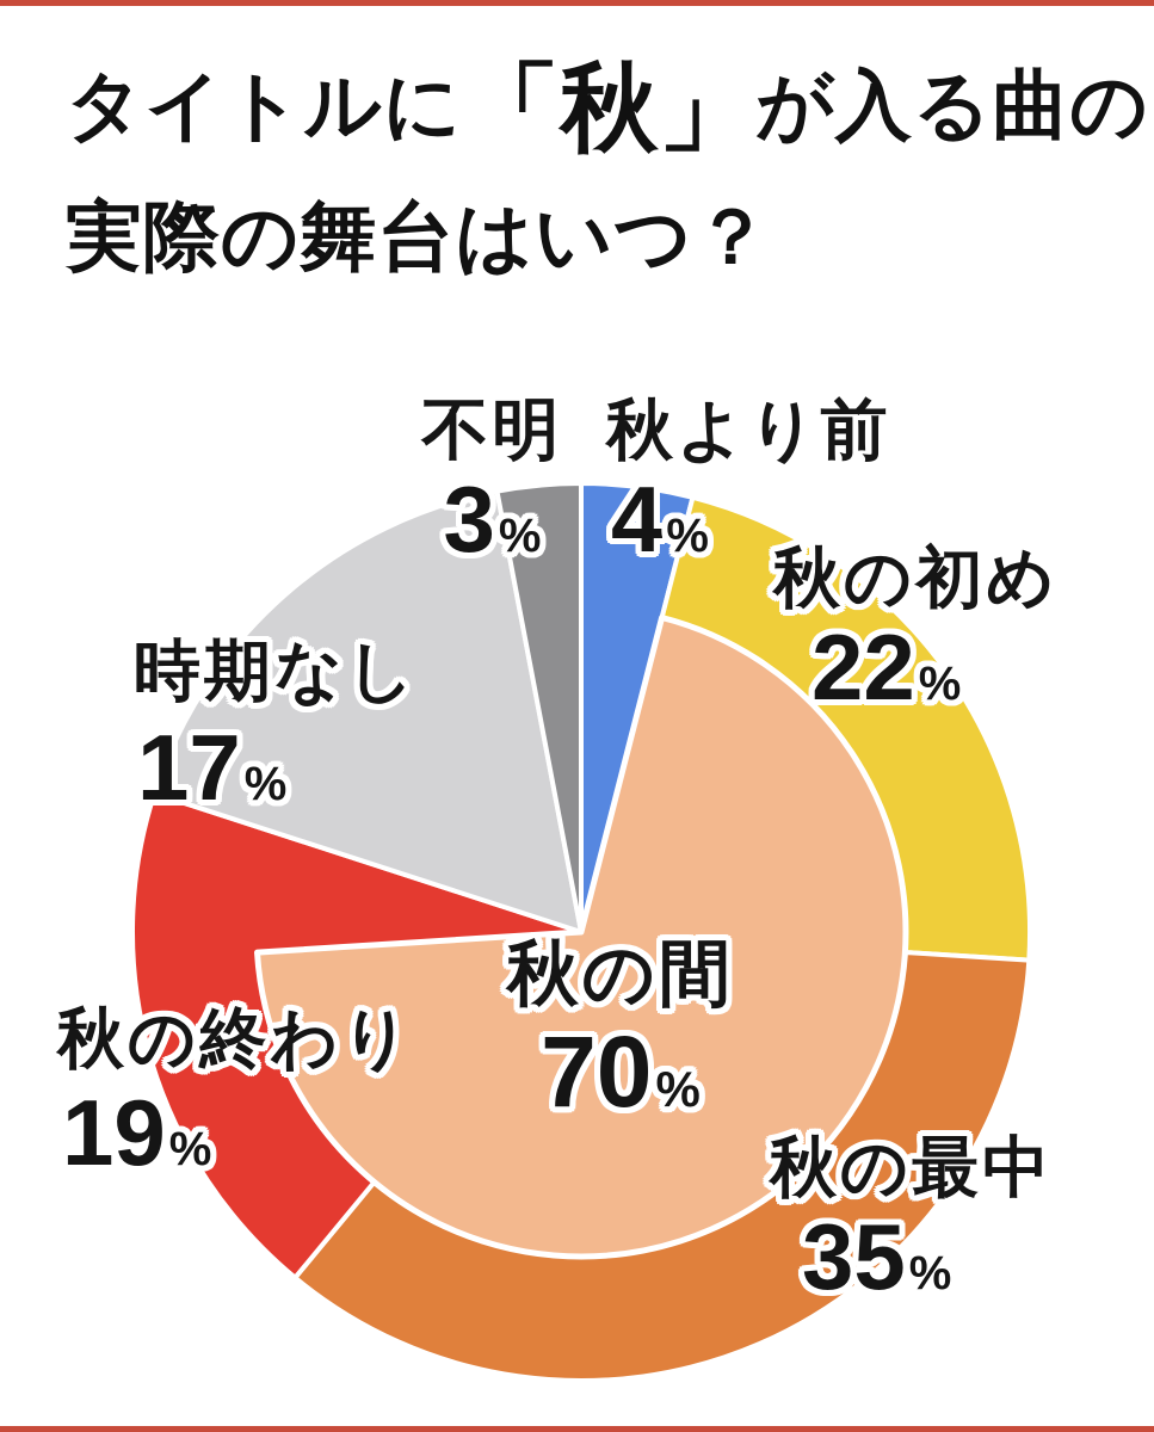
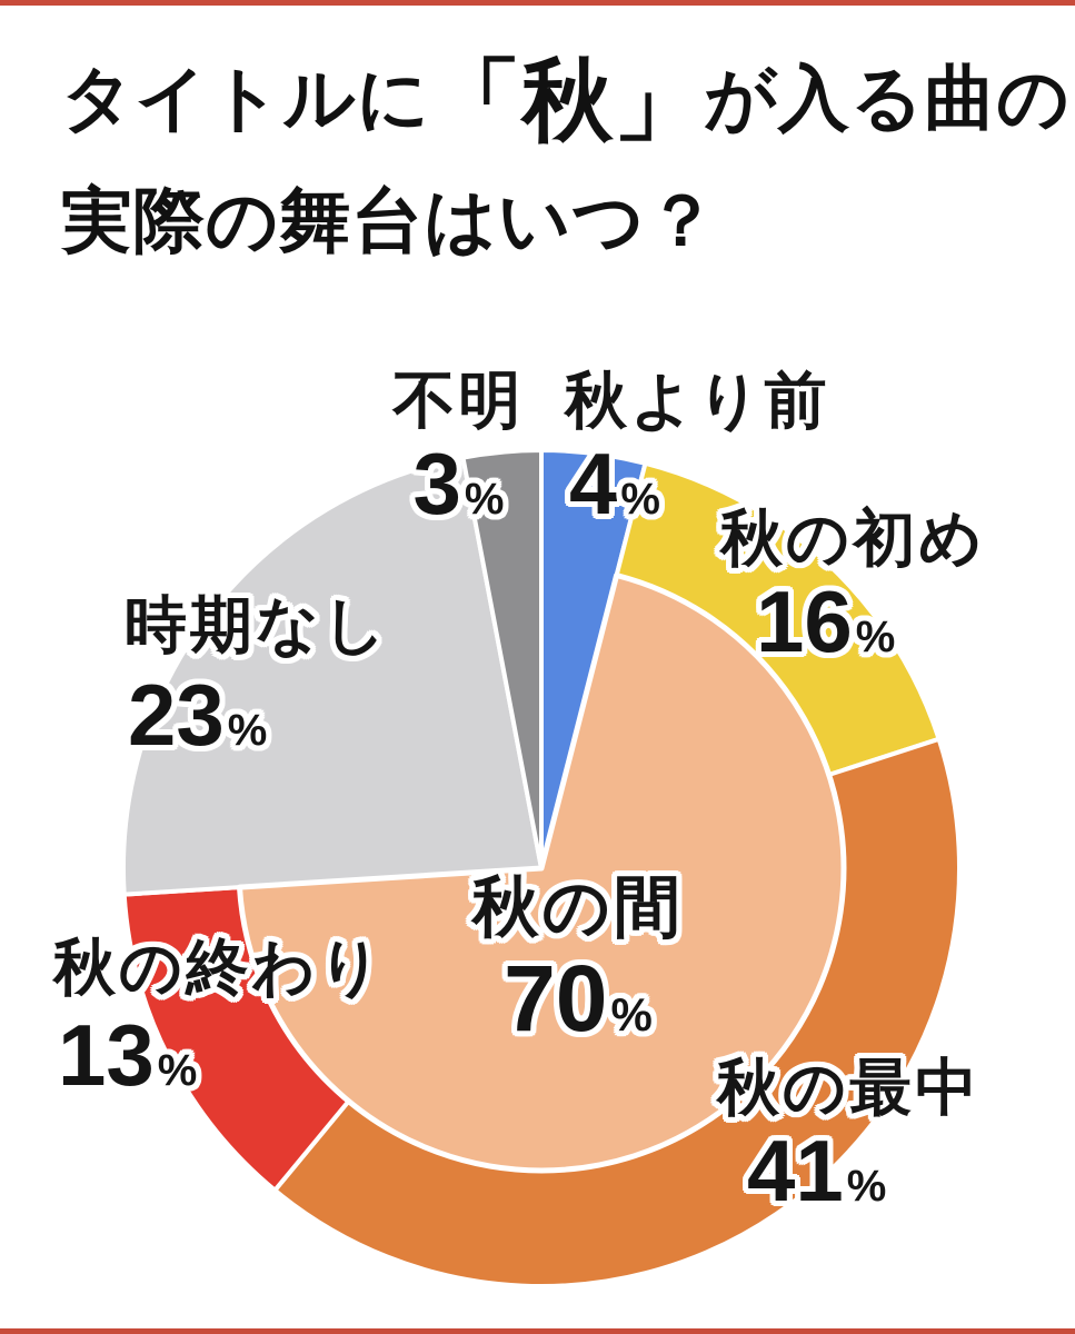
秋の初め: 22 -> 16
秋の最中: 35 -> 41
秋の終わり: 19 -> 13
時期なし: 17 -> 23
